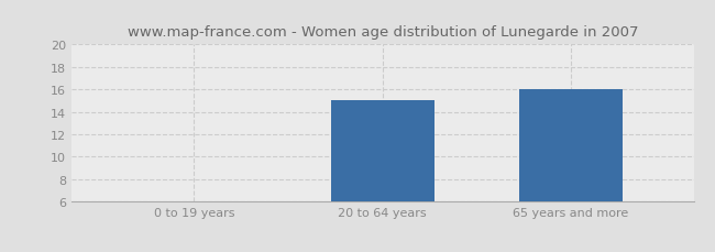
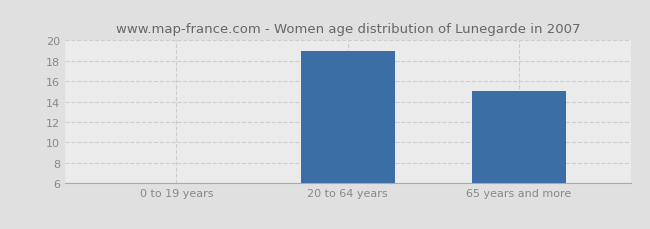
20 to 64 years: 15.0 -> 19.0
65 years and more: 16.0 -> 15.0
